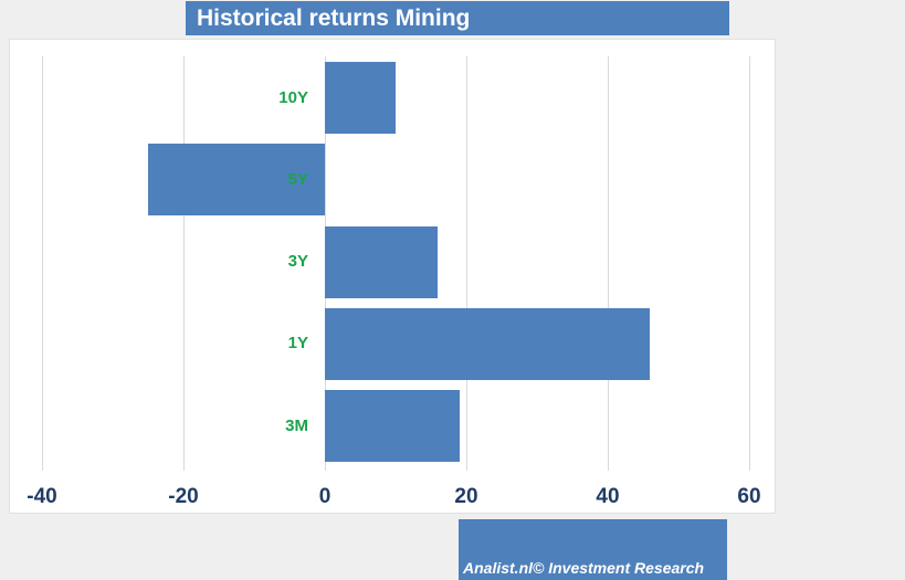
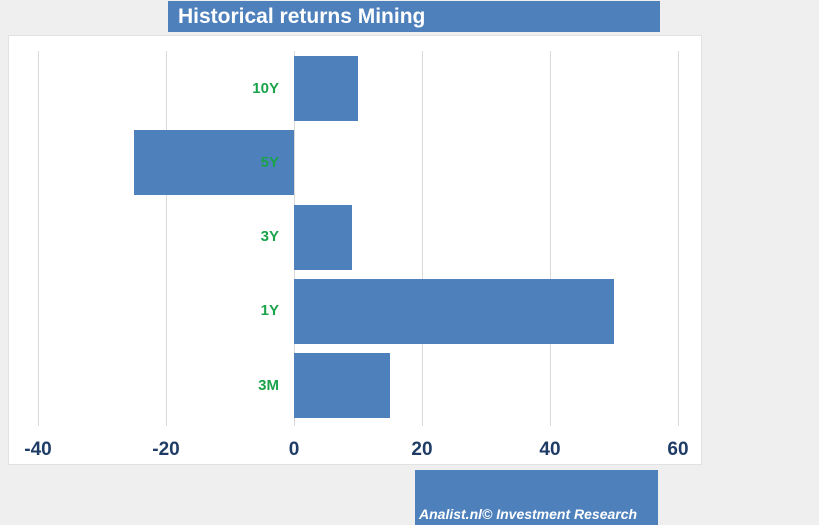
3Y: 16 -> 9
1Y: 46 -> 50
3M: 19 -> 15
